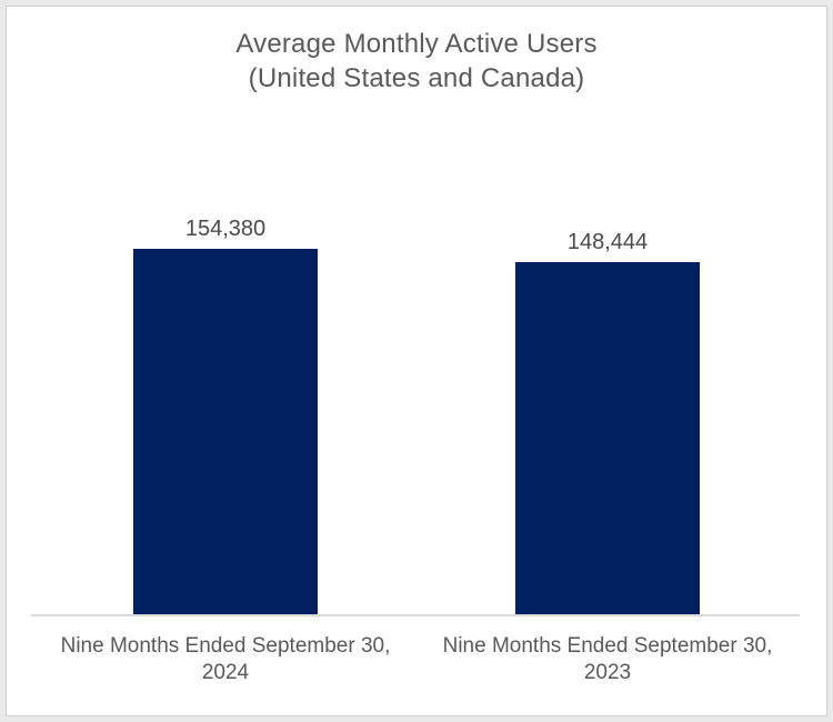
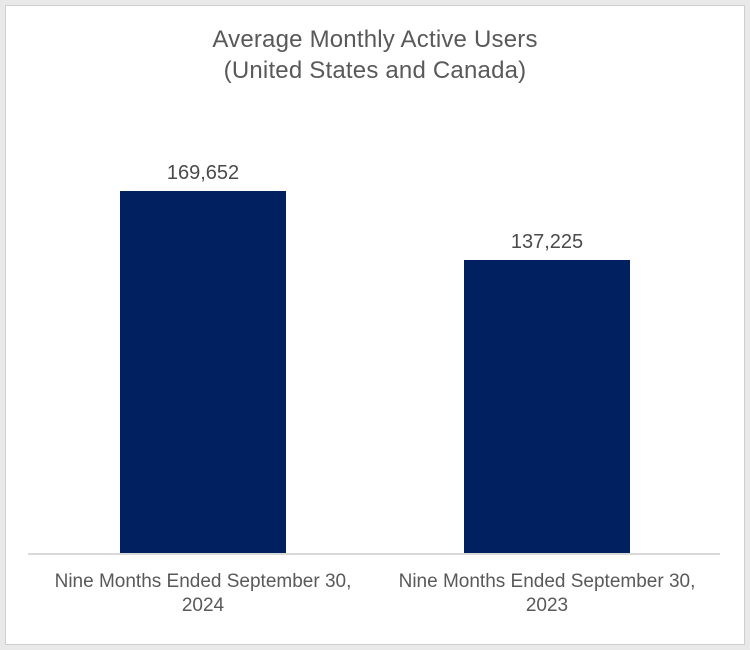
Nine Months Ended September 30, 2024: 154,380 -> 169,652
Nine Months Ended September 30, 2023: 148,444 -> 137,225
